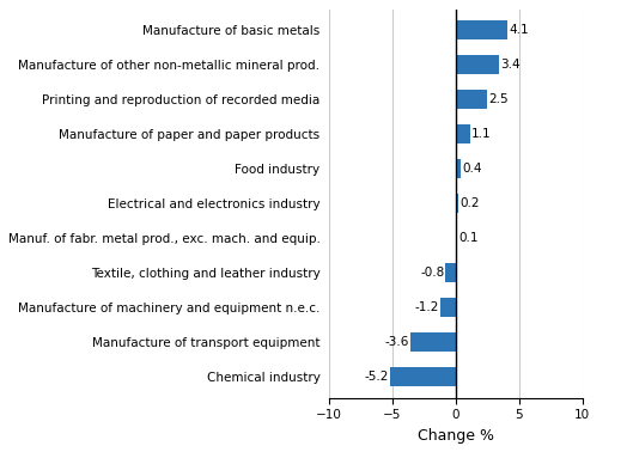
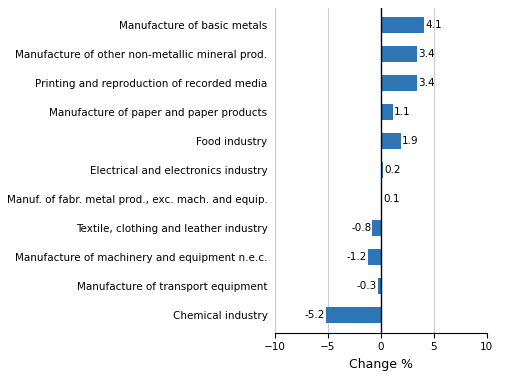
Printing and reproduction of recorded media: 2.5 -> 3.4
Food industry: 0.4 -> 1.9
Manufacture of transport equipment: -3.6 -> -0.3
